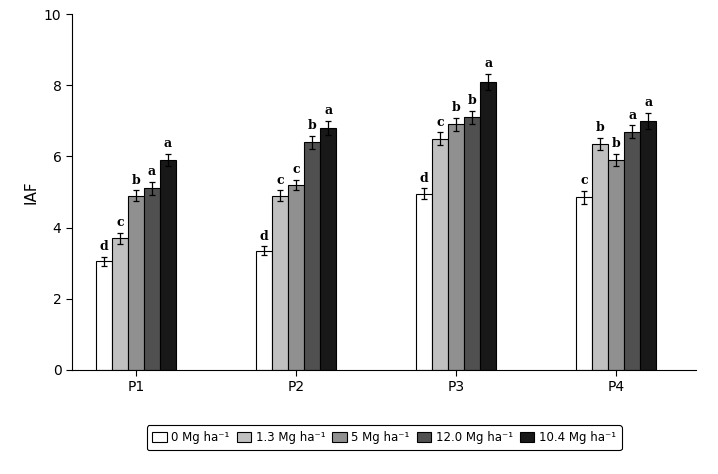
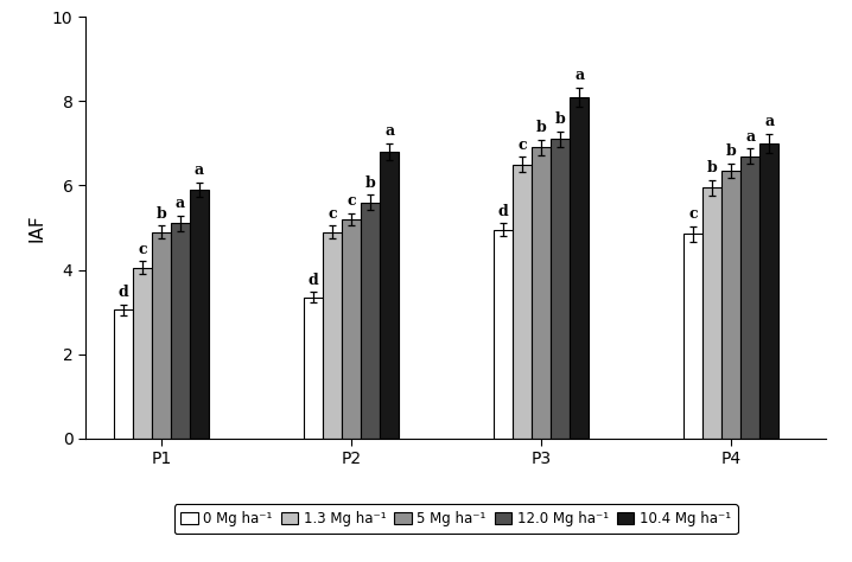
1.3 Mg ha⁻¹/P1: 3.70 -> 4.05
12.0 Mg ha⁻¹/P2: 6.4 -> 5.6
1.3 Mg ha⁻¹/P4: 6.35 -> 5.95
5 Mg ha⁻¹/P4: 5.90 -> 6.35
